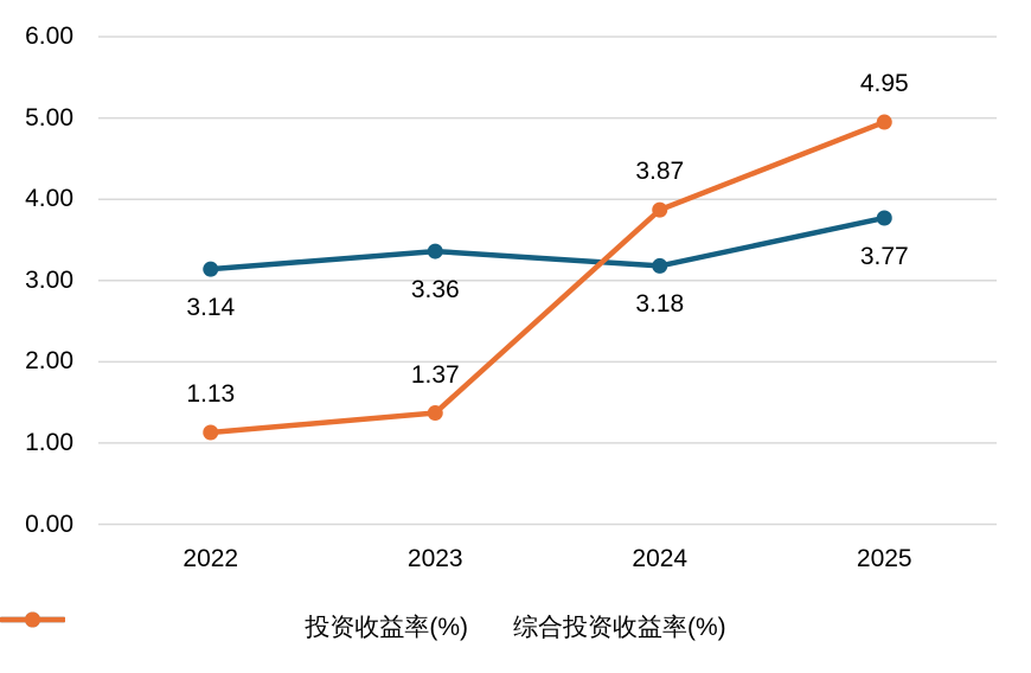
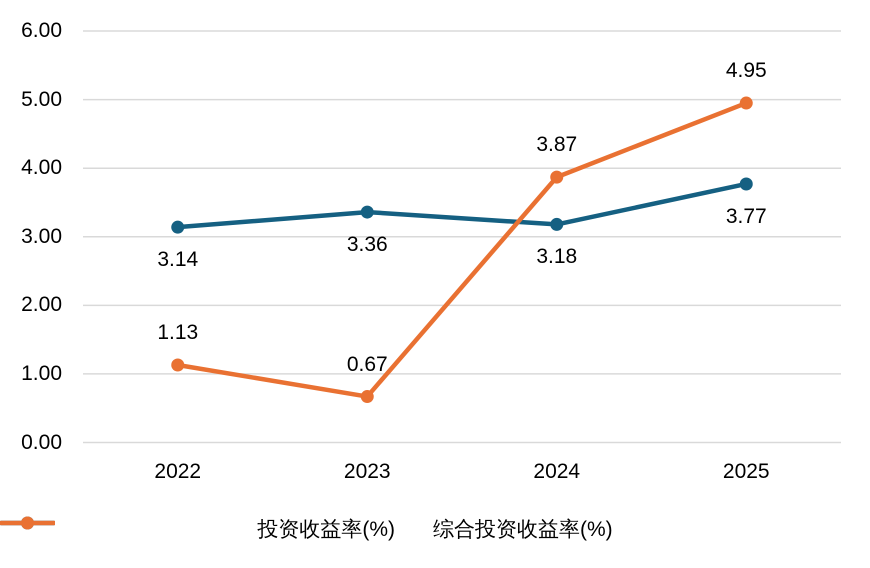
综合投资收益率(%)/2023: 1.37 -> 0.67
